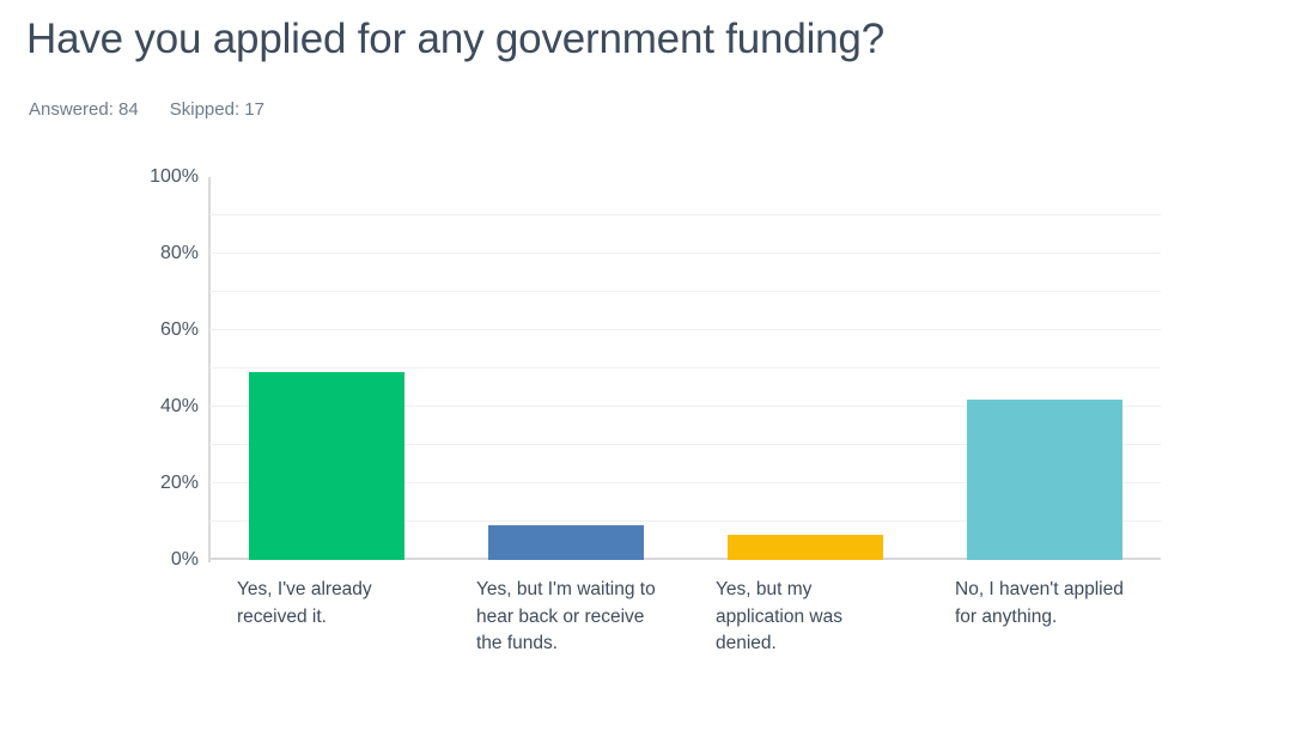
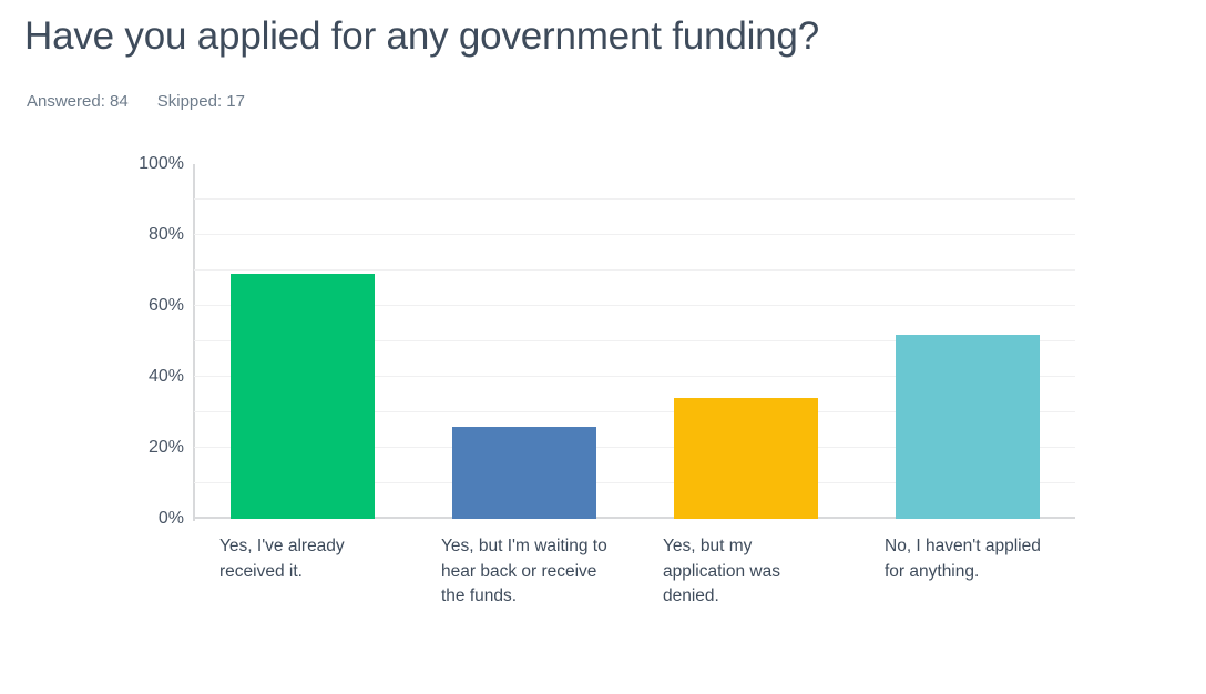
Yes, I've already received it.: 49% -> 69%
Yes, but I'm waiting to hear back or receive the funds.: 9% -> 26%
Yes, but my application was denied.: 6% -> 34%
No, I haven't applied for anything.: 42% -> 52%
